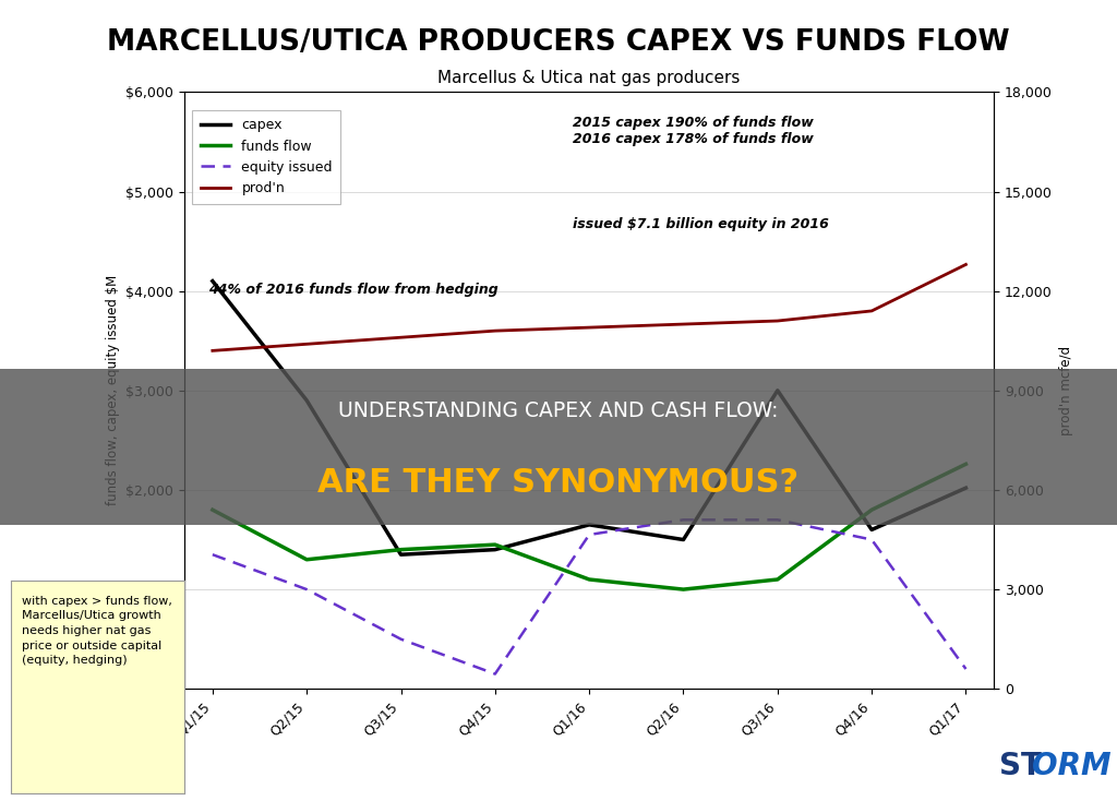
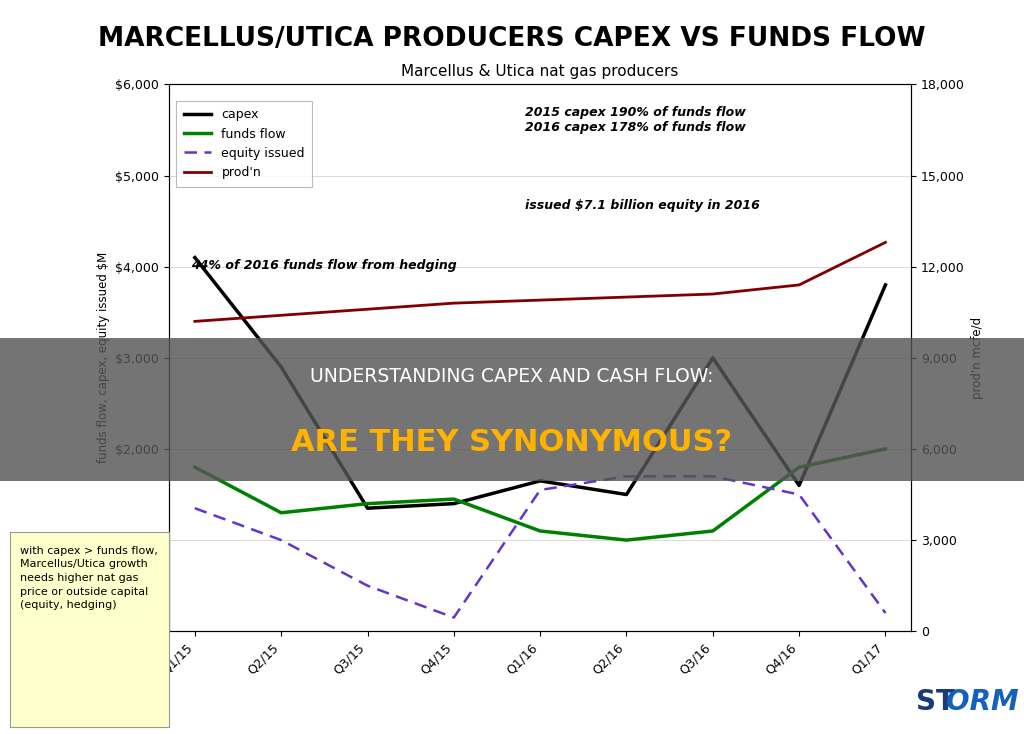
capex/Q1/17: $2,020 -> $3,800
funds flow/Q1/17: $2,260 -> $2,000
